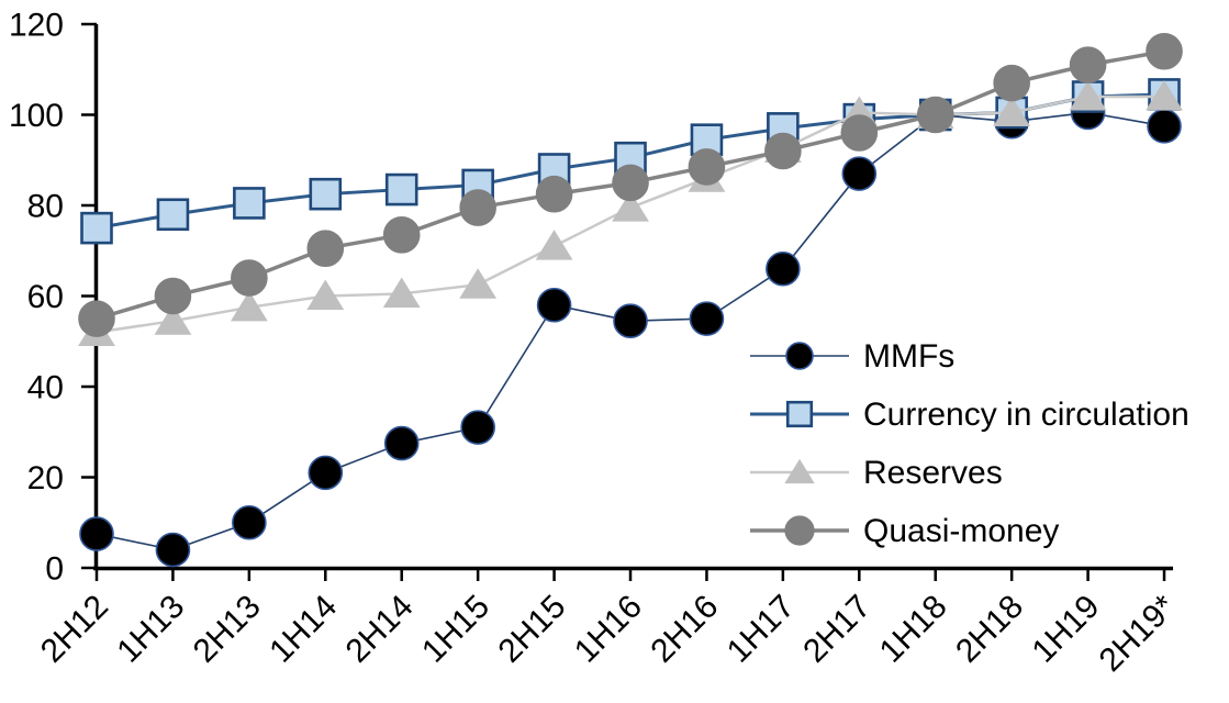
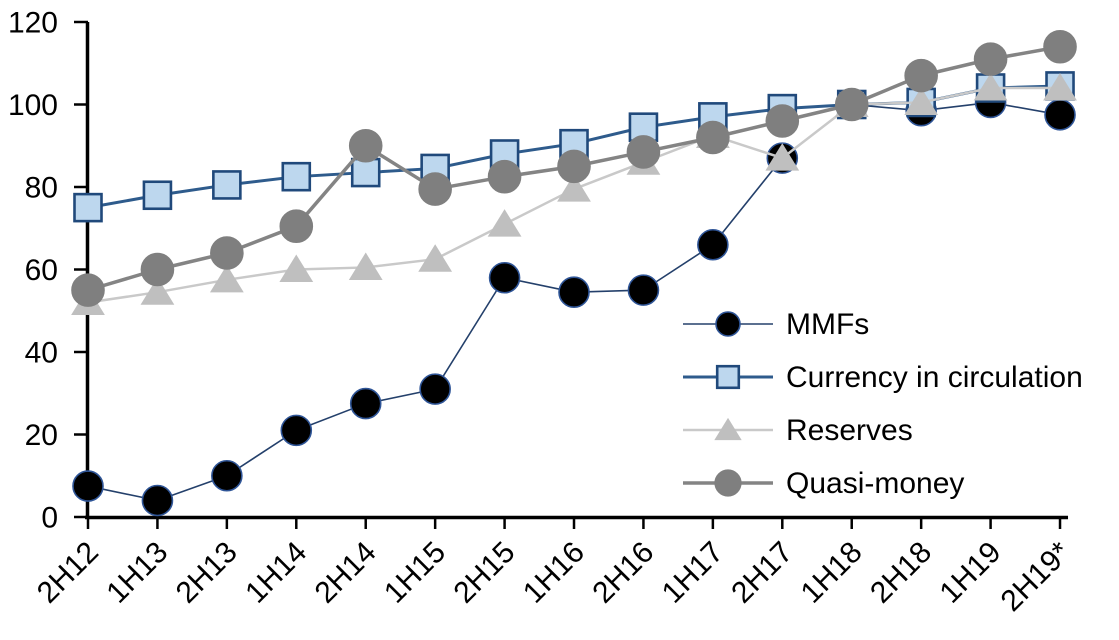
Quasi-money/2H14: 74 -> 90
Reserves/2H17: 100 -> 87
